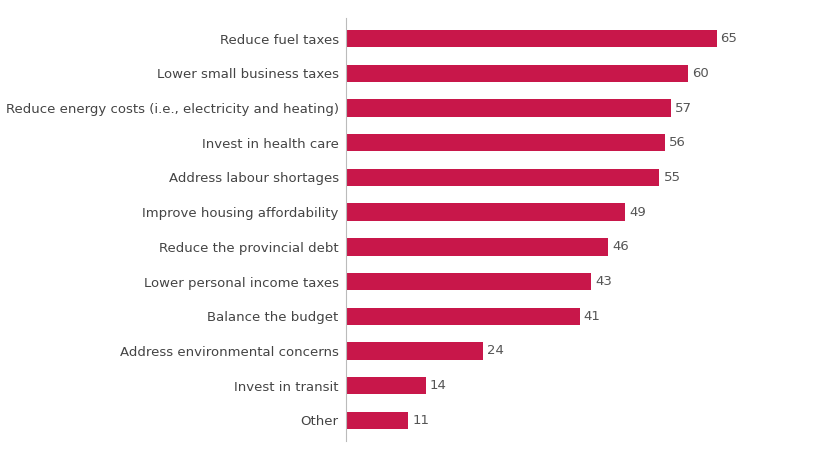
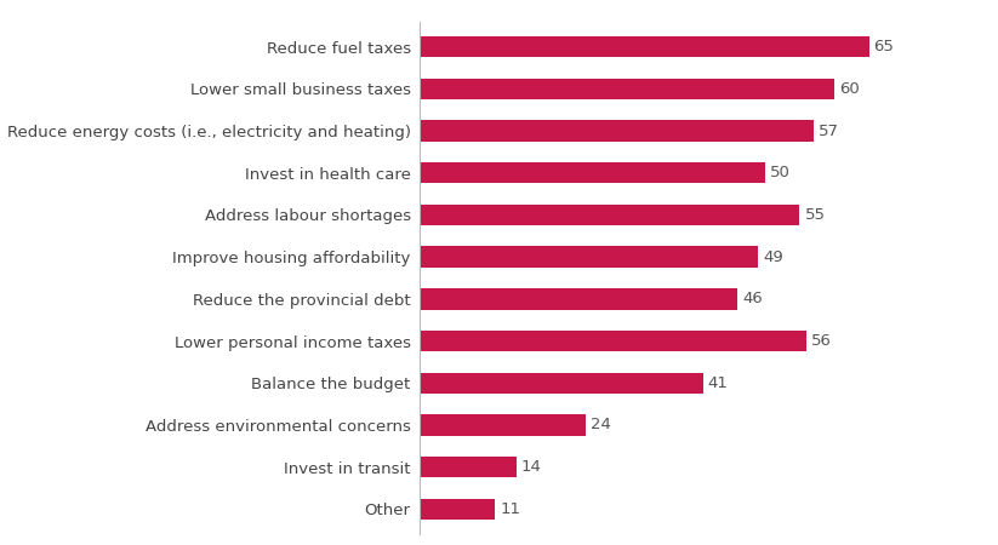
Invest in health care: 56 -> 50
Lower personal income taxes: 43 -> 56
